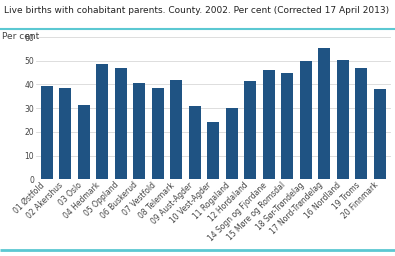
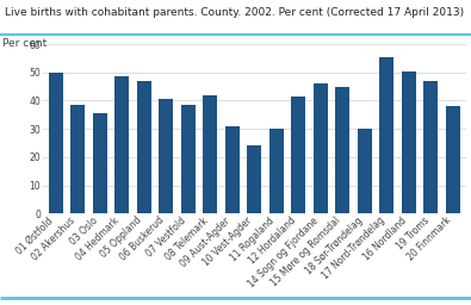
01 Østfold: 39.3 -> 50.0
03 Oslo: 31.5 -> 35.5
18 Sør-Trøndelag: 50.0 -> 30.0
